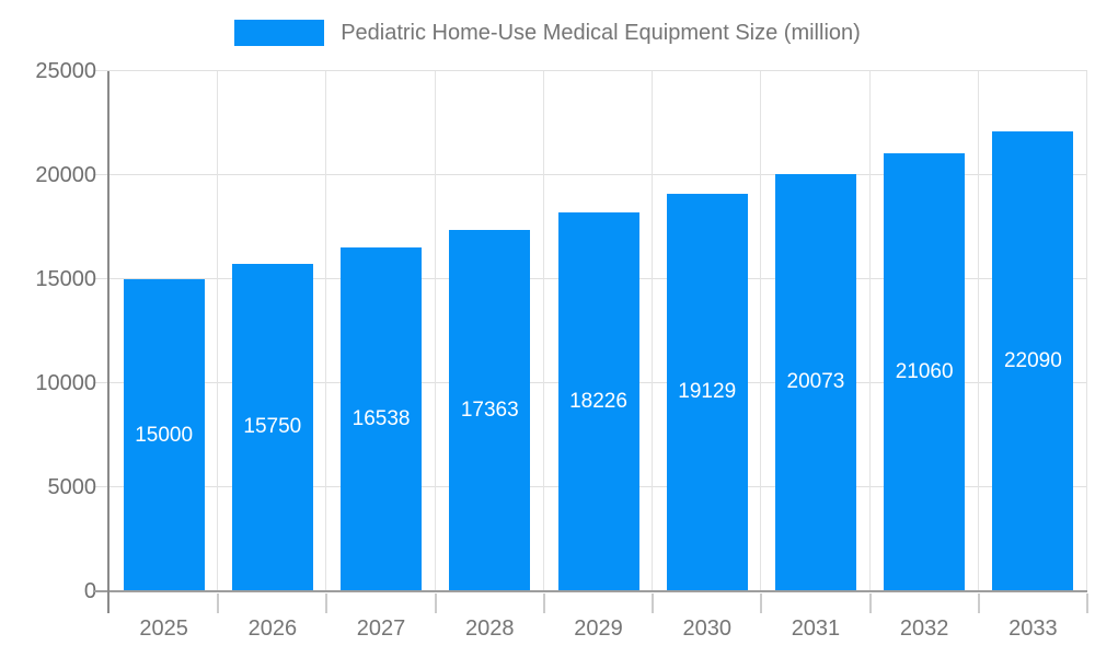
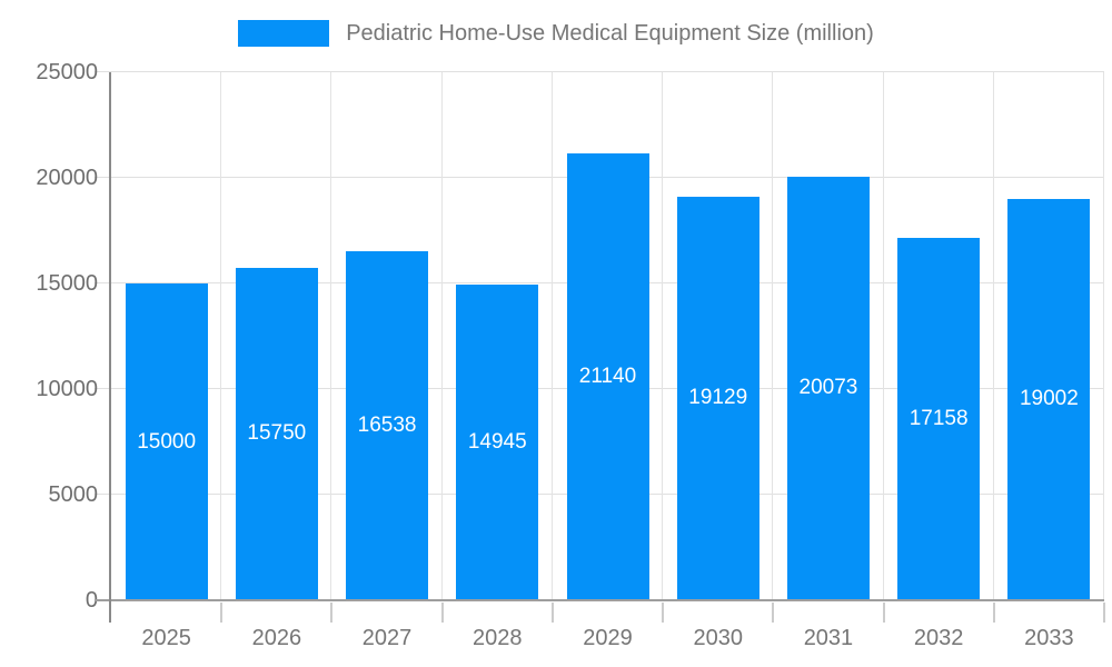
2028: 17363 -> 14945
2029: 18226 -> 21140
2032: 21060 -> 17158
2033: 22090 -> 19002
